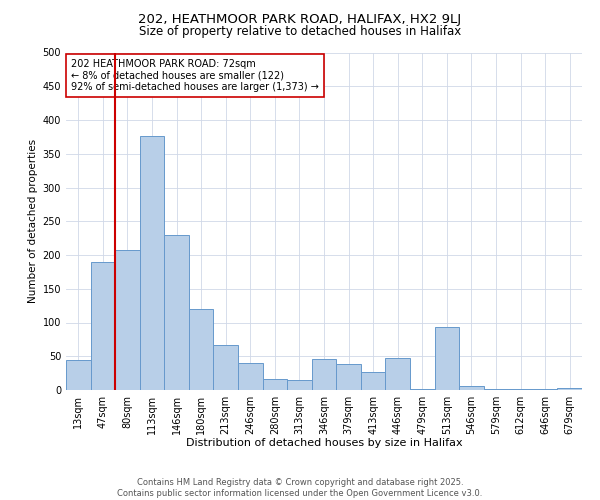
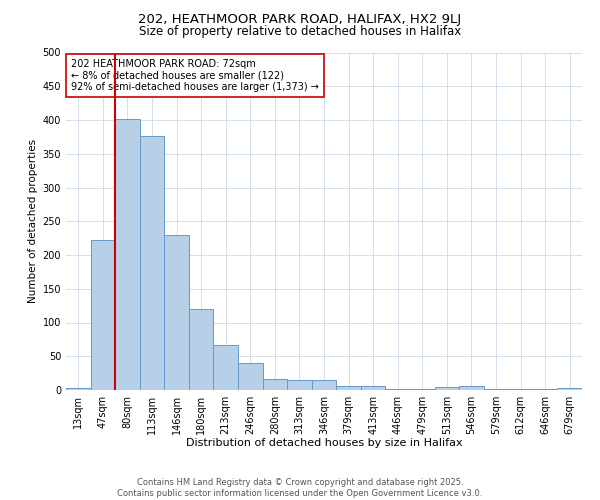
13sqm: 44 -> 3
47sqm: 190 -> 222
80sqm: 208 -> 401
346sqm: 46 -> 15
379sqm: 38 -> 6
413sqm: 26 -> 6
446sqm: 48 -> 1
513sqm: 94 -> 5
